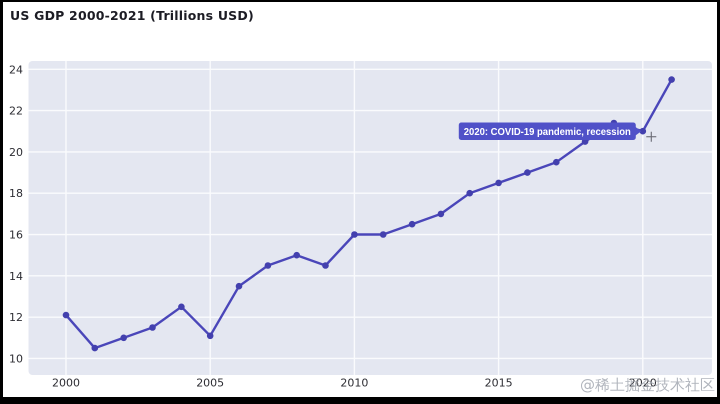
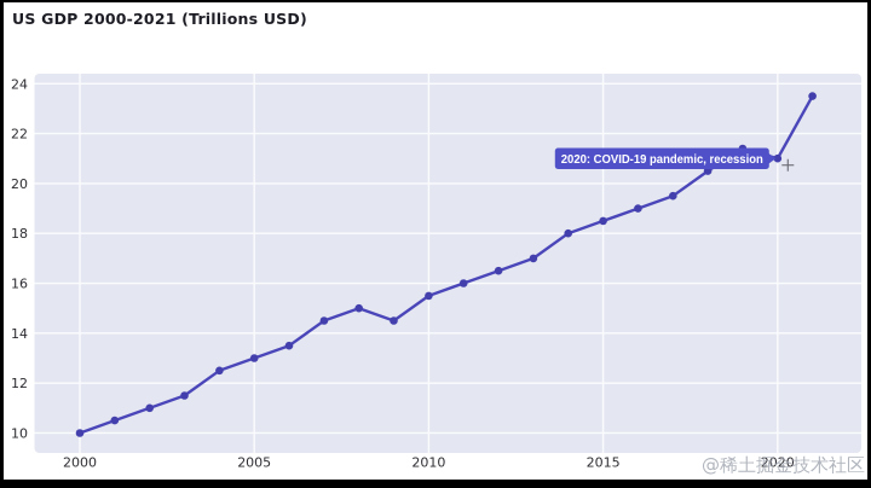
2000: 12.1 -> 10.0
2005: 11.1 -> 13.0
2010: 16.0 -> 15.5
